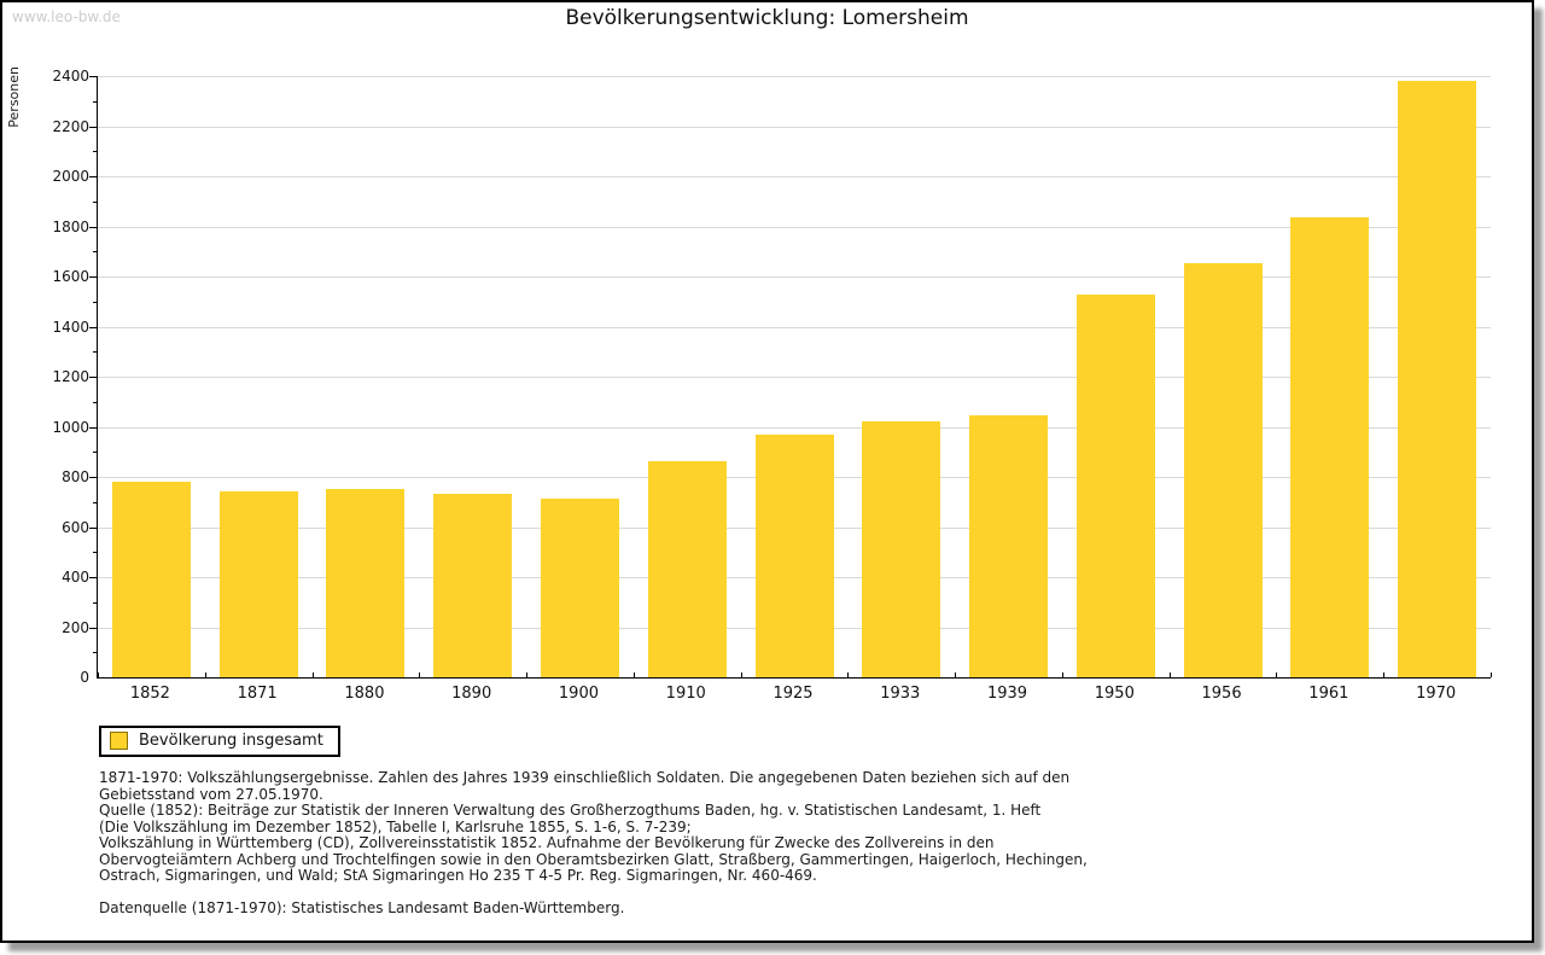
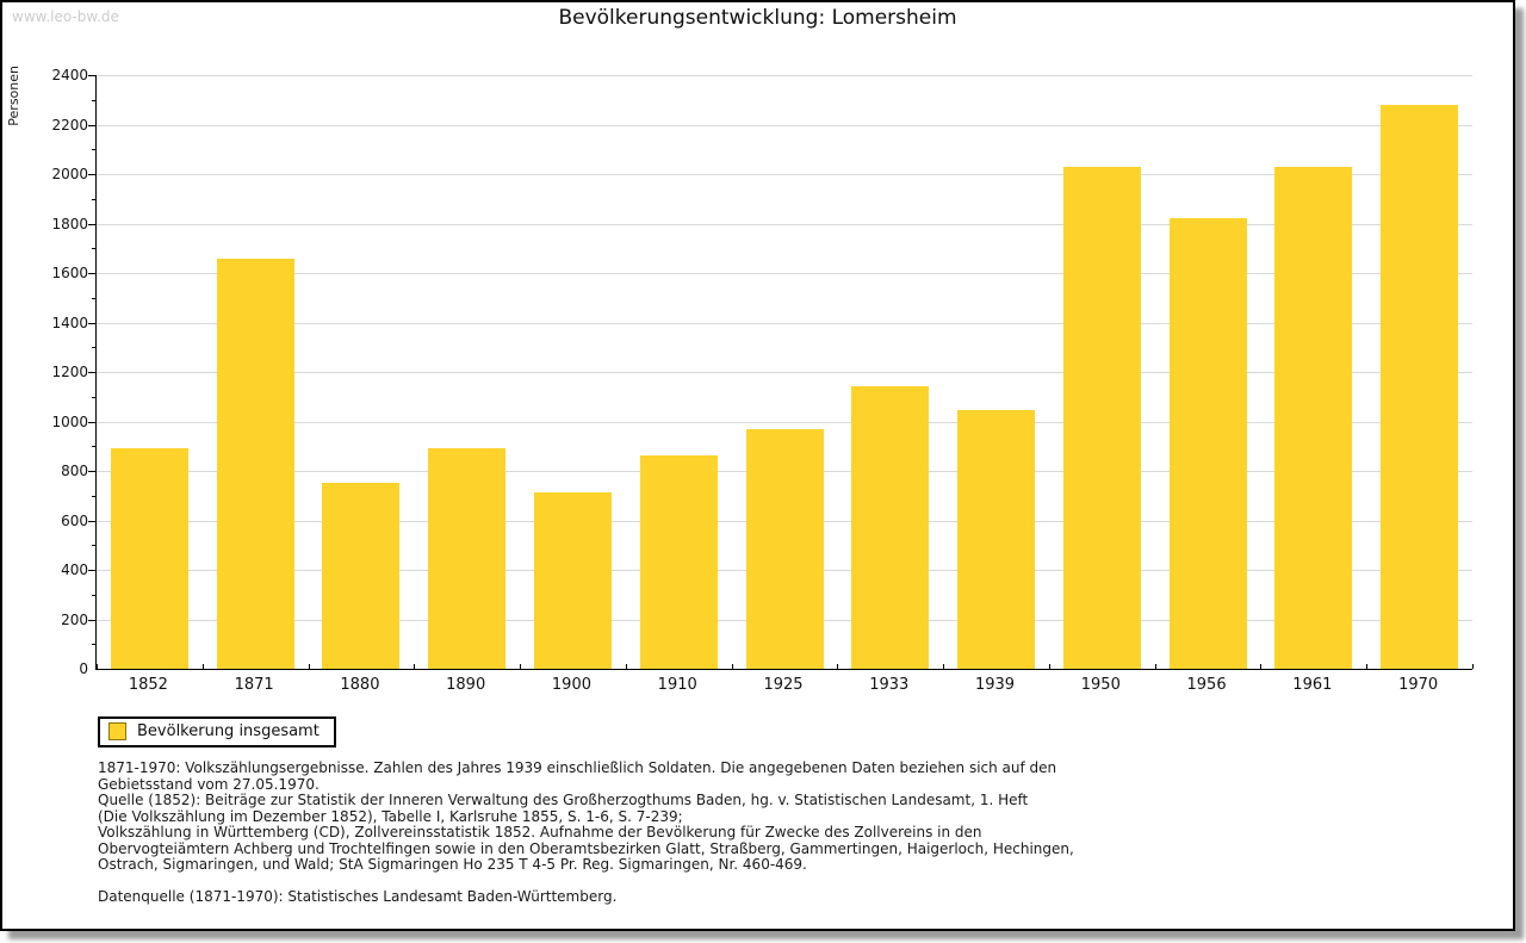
1852: 780 -> 890
1871: 740 -> 1660
1890: 730 -> 890
1933: 1020 -> 1140
1950: 1530 -> 2030
1956: 1660 -> 1820
1961: 1840 -> 2030
1970: 2380 -> 2280
